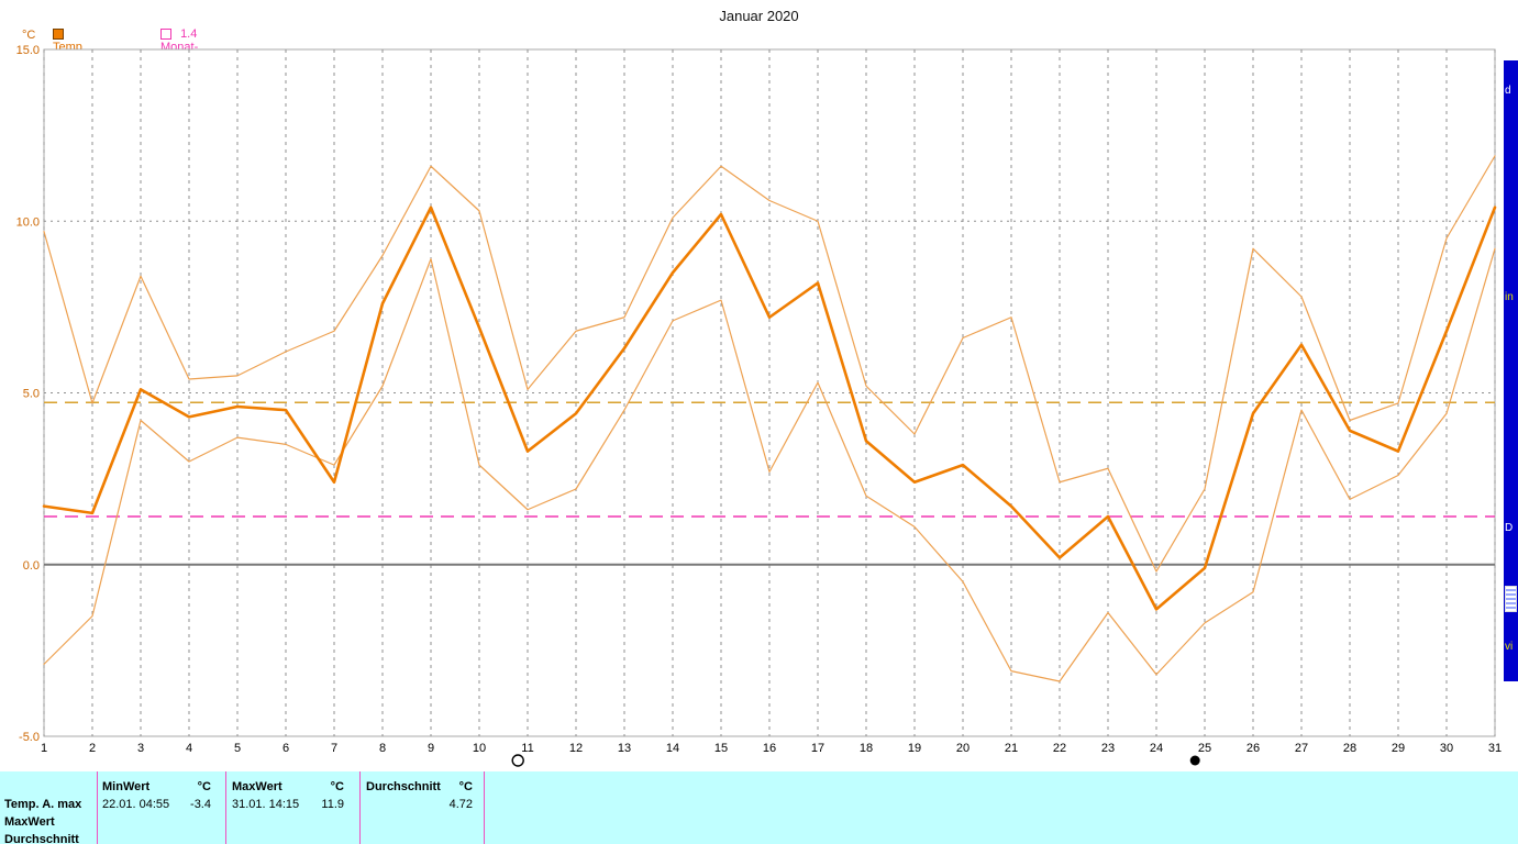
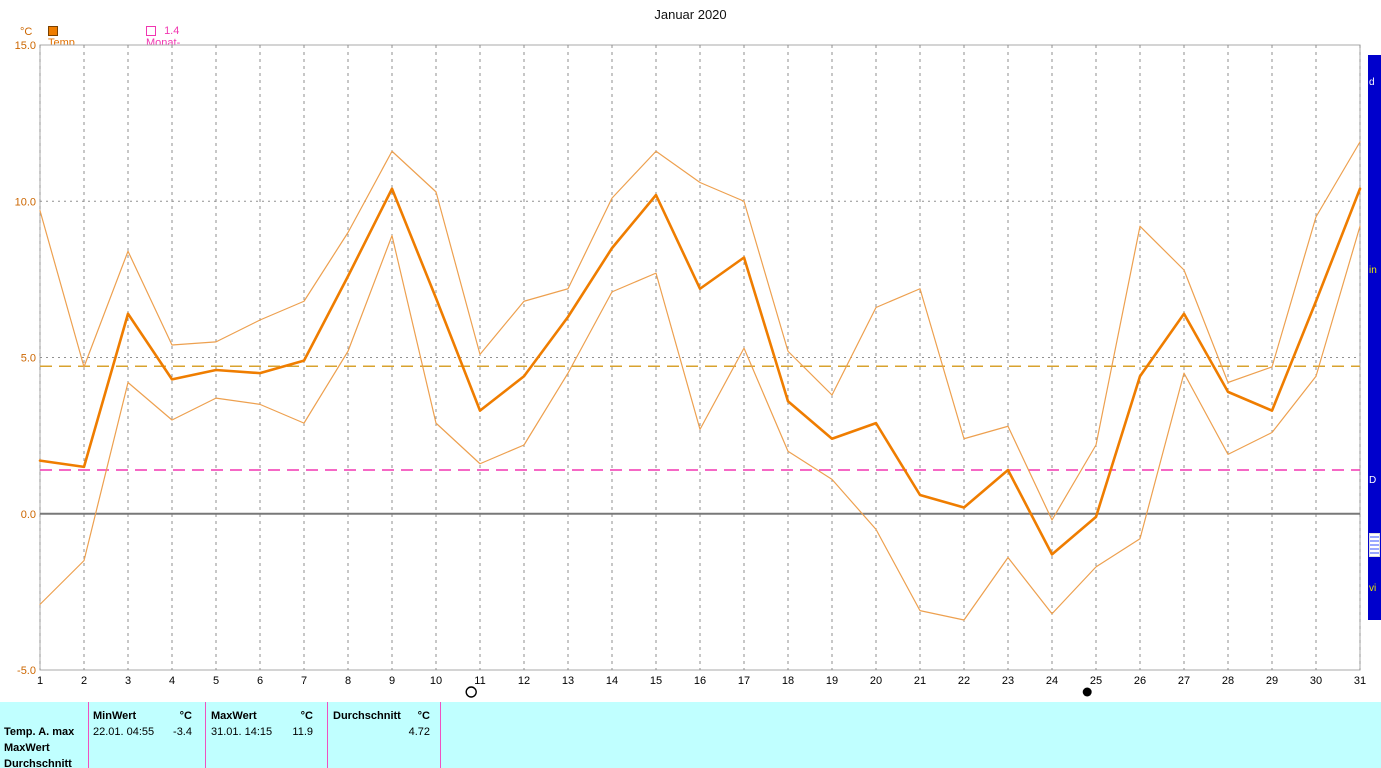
Temp. A. max/3: 5.1 -> 6.4
Temp. A. max/7: 2.4 -> 4.9
Temp. A. max/21: 1.7 -> 0.6
